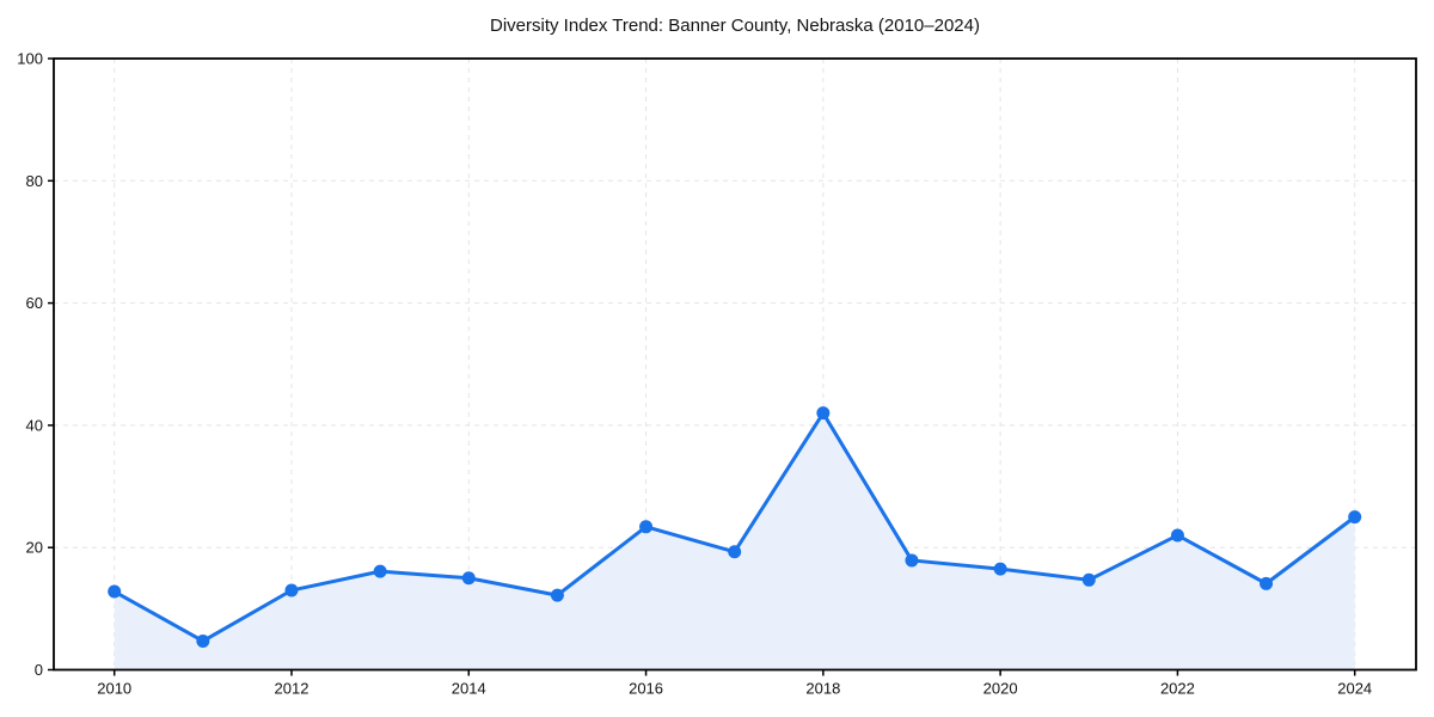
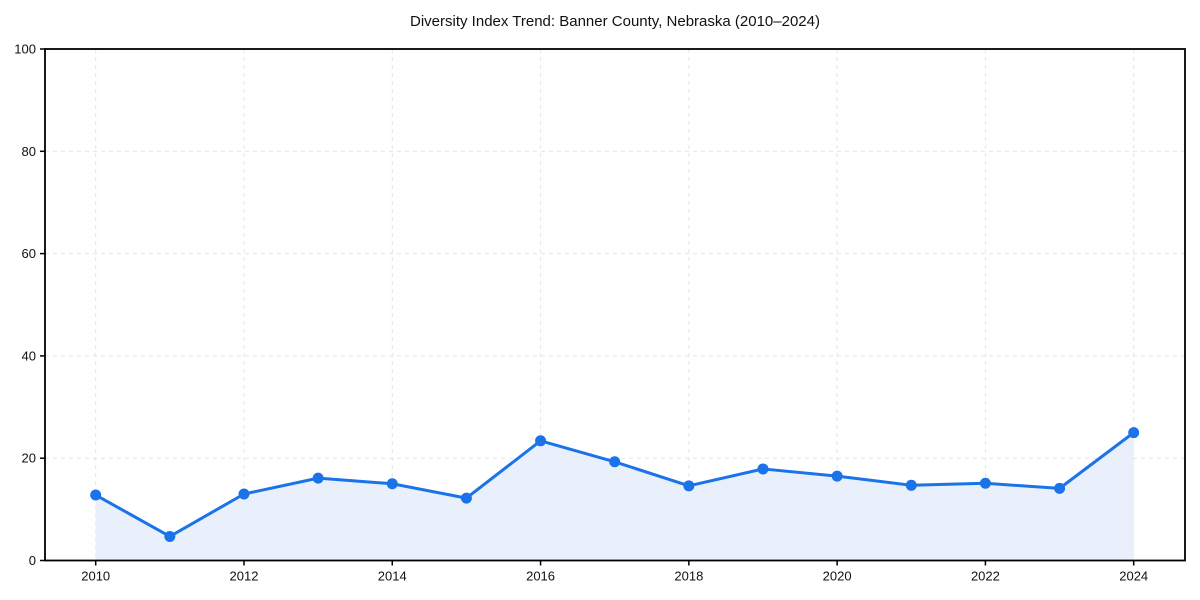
2018: 42 -> 15
2022: 22 -> 15
